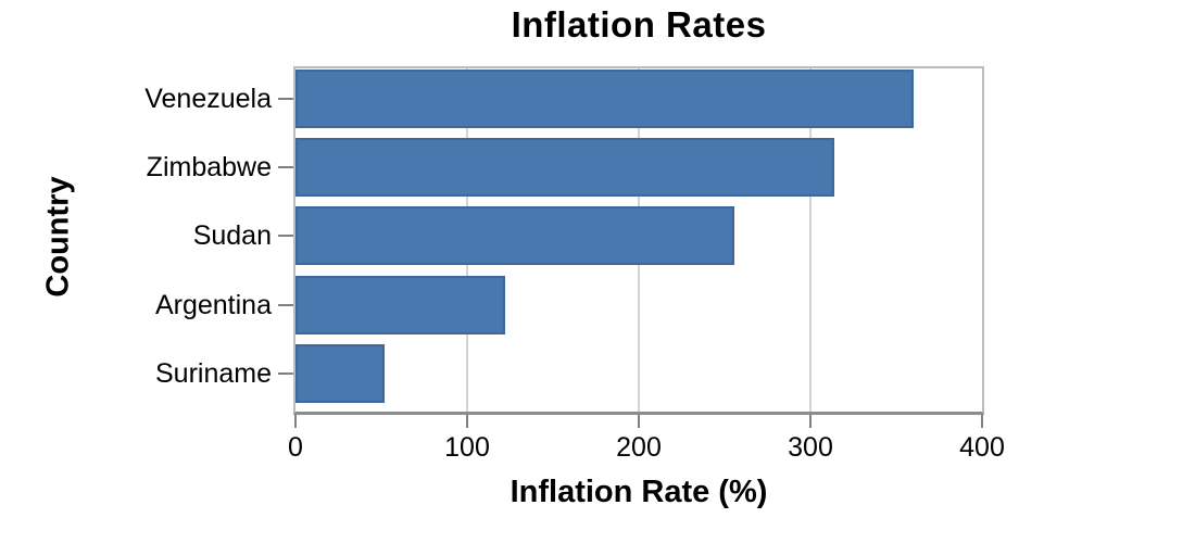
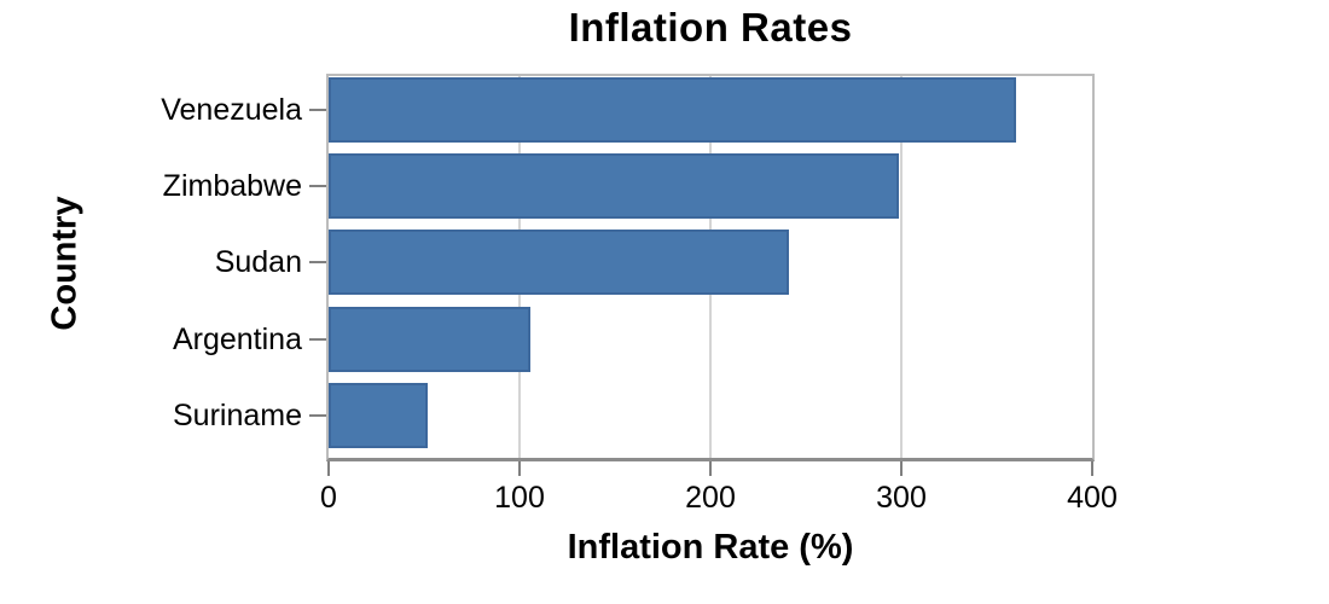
Zimbabwe: 314 -> 299
Sudan: 256 -> 241
Argentina: 122 -> 106
